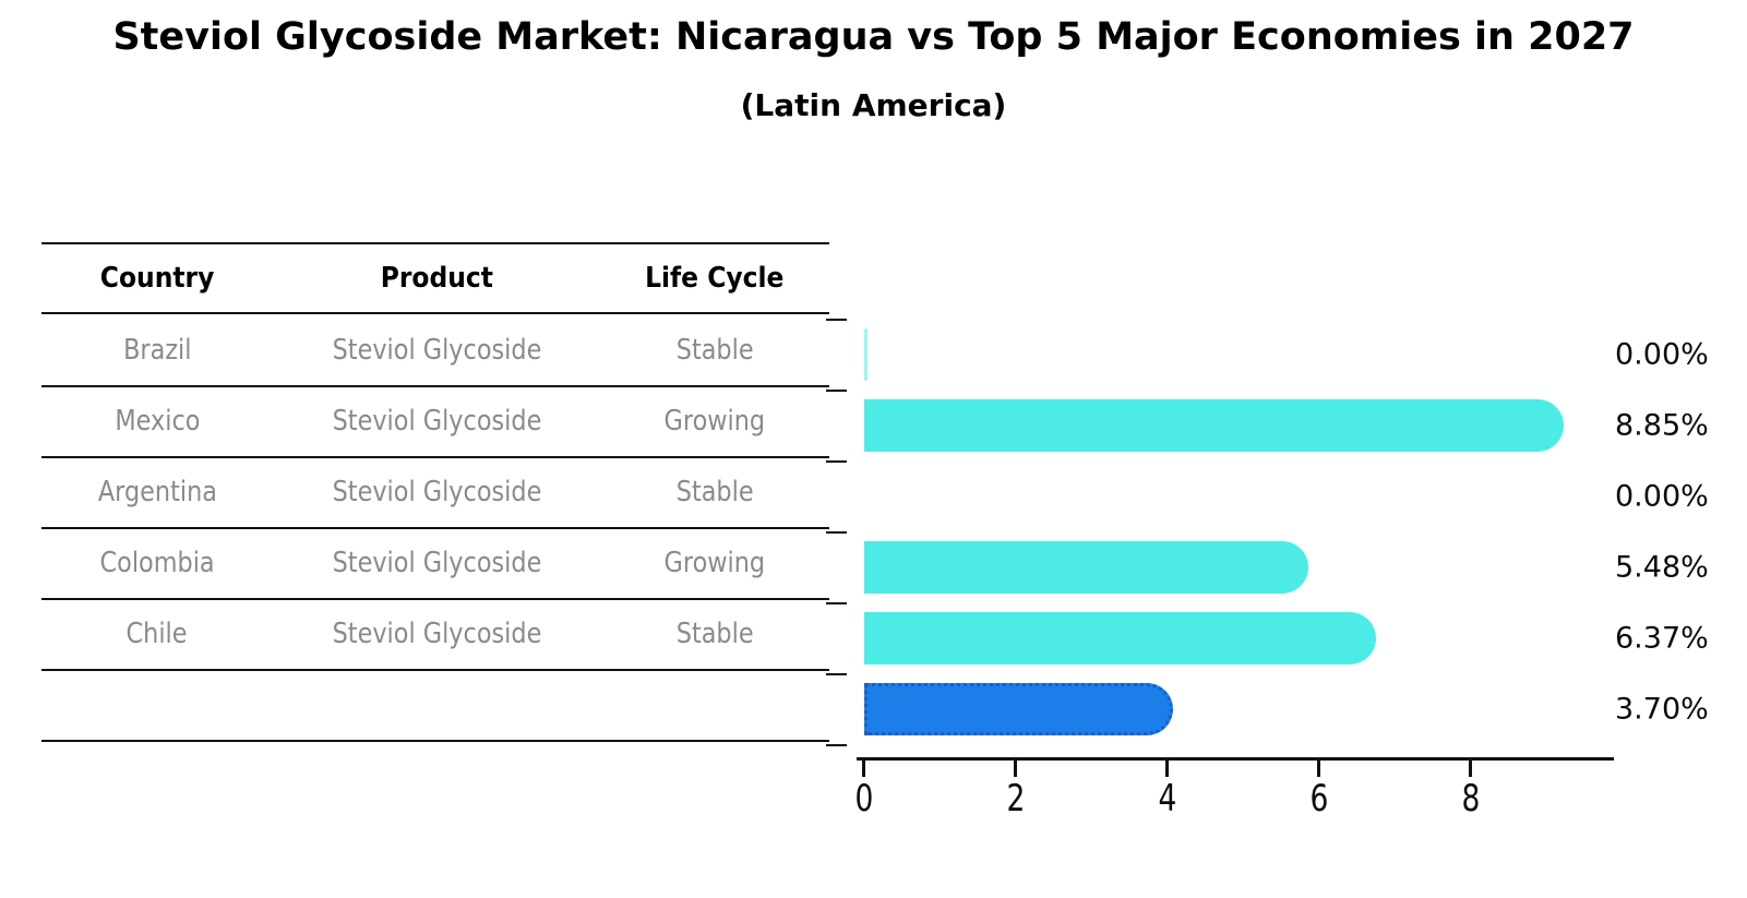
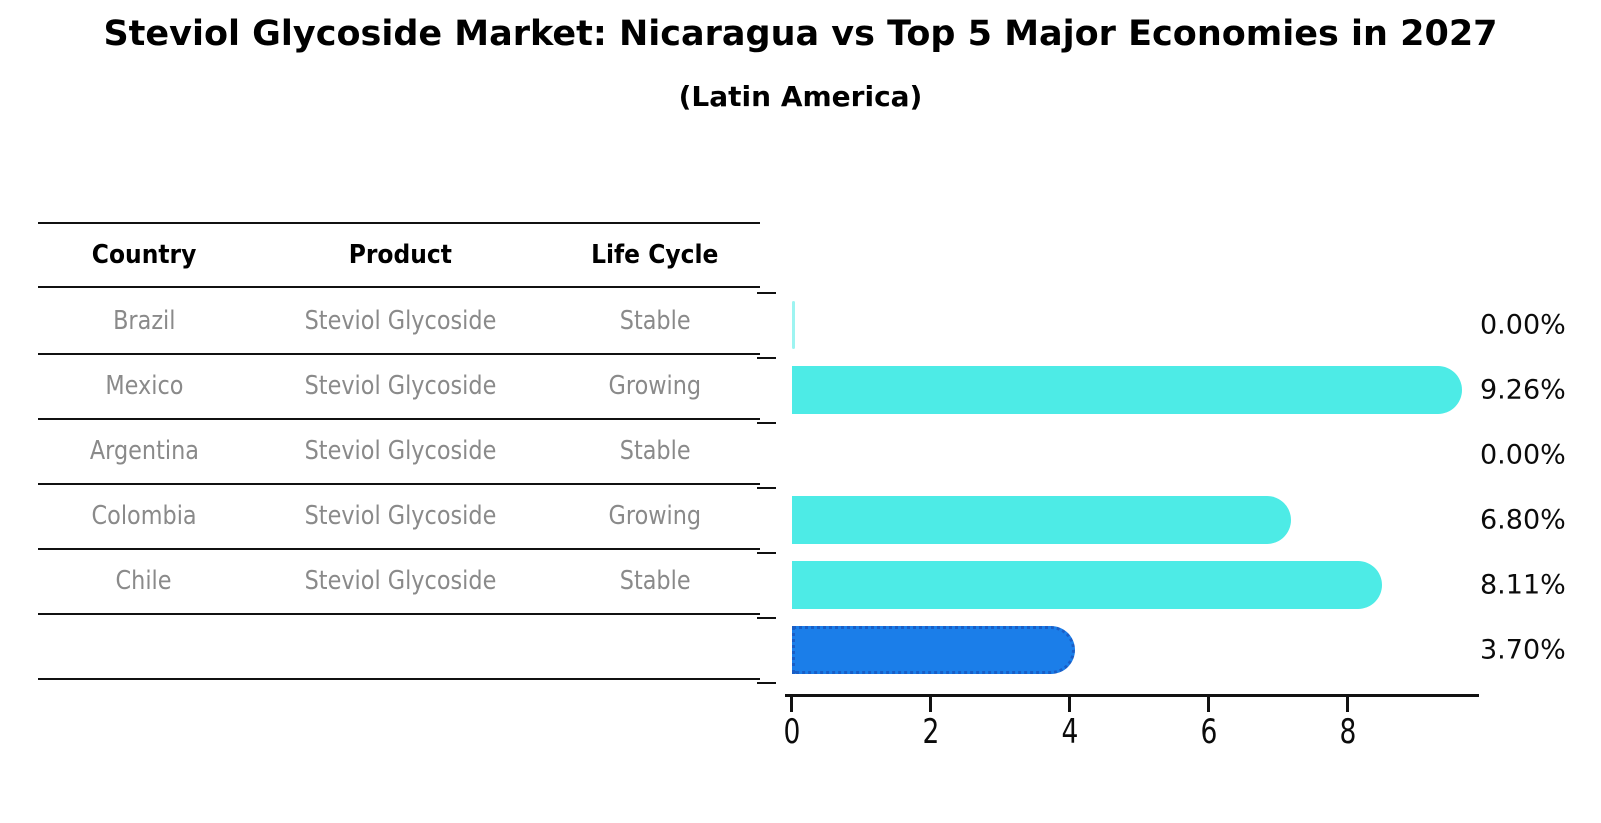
Mexico: 8.85% -> 9.26%
Colombia: 5.48% -> 6.80%
Chile: 6.37% -> 8.11%
